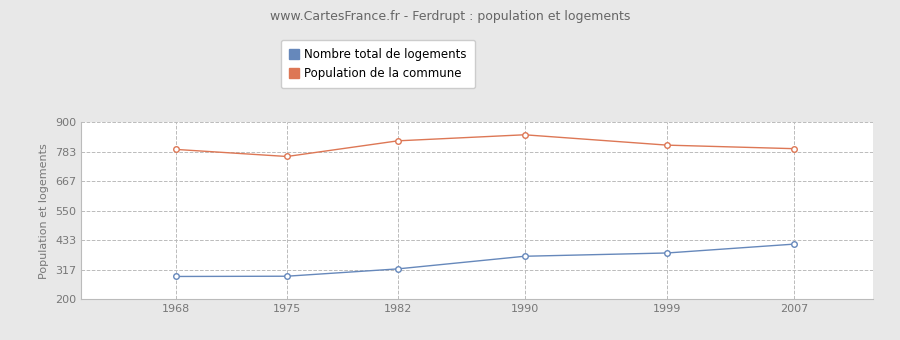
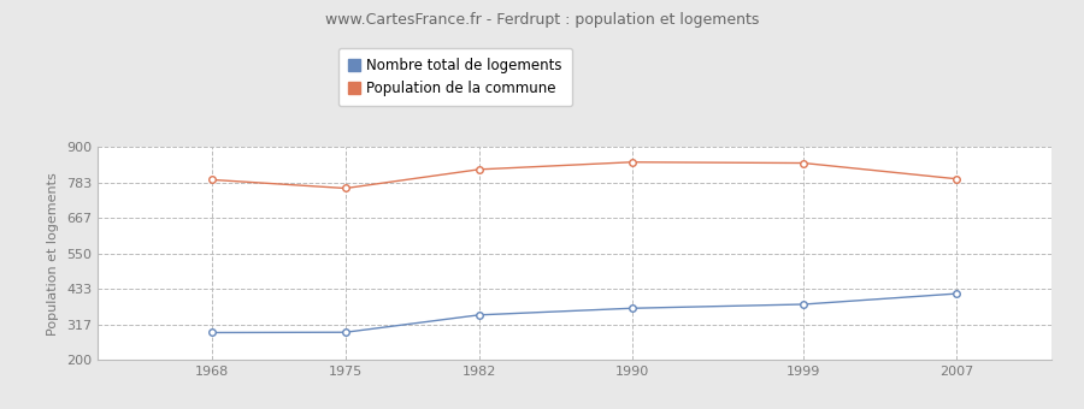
Nombre total de logements/1982: 320 -> 348
Population de la commune/1999: 810 -> 848
